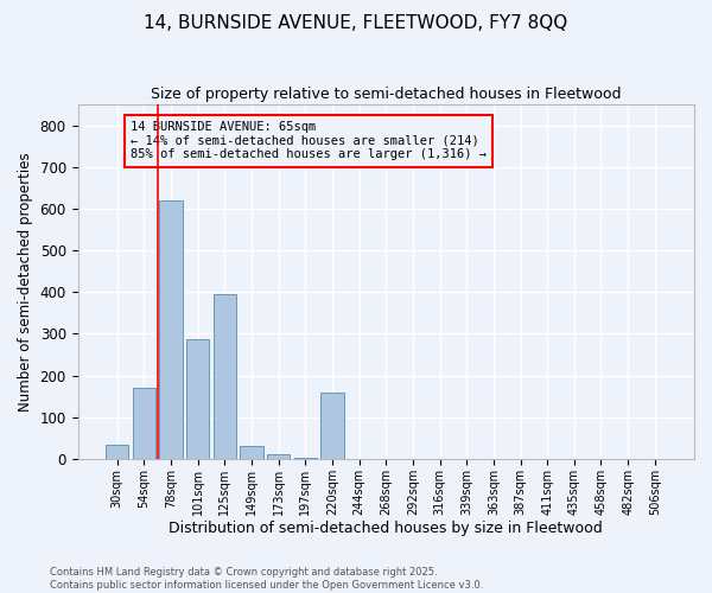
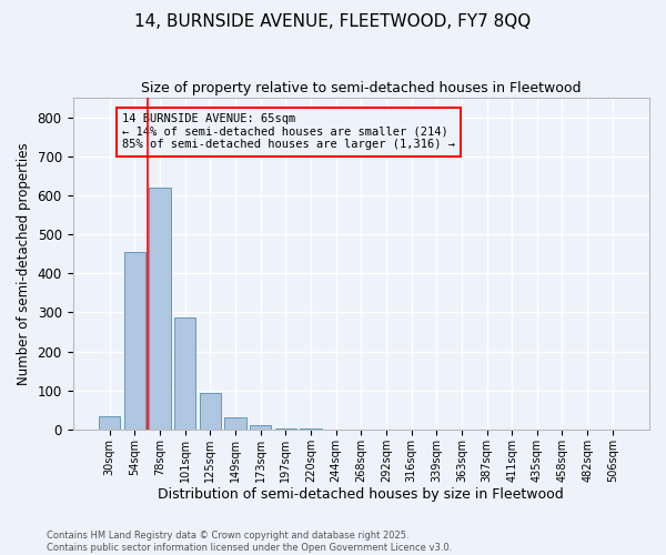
54sqm: 170 -> 456
125sqm: 395 -> 93
220sqm: 160 -> 2
